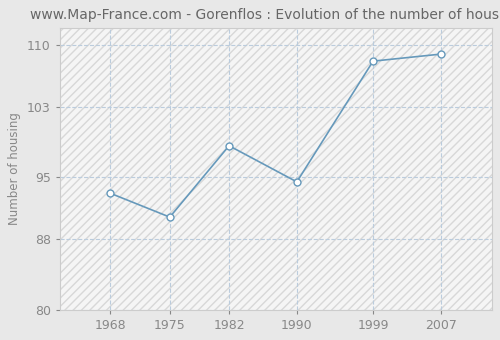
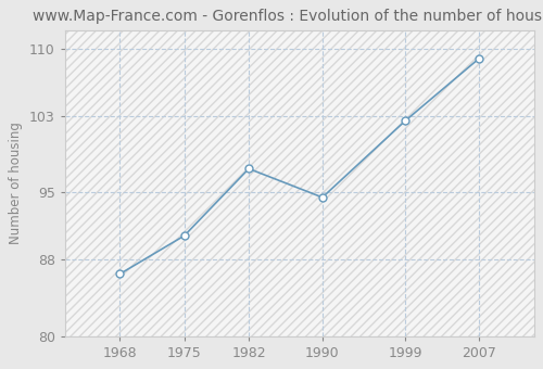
1968: 93.2 -> 86.5
1982: 98.6 -> 97.5
1999: 108.2 -> 102.5
